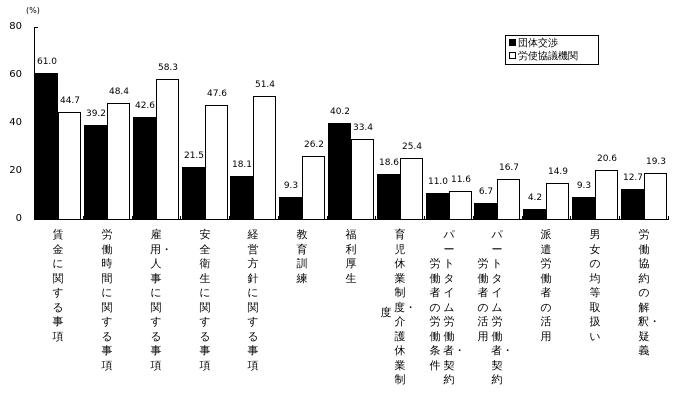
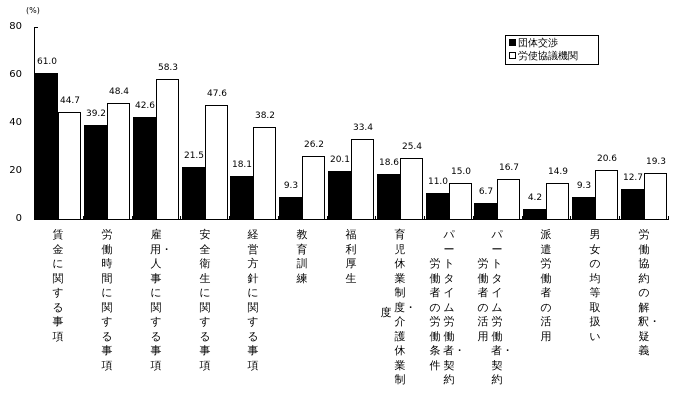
労使協議機関/経営方針に関する事項: 51.4 -> 38.2
団体交渉/福利厚生: 40.2 -> 20.1
労使協議機関/パートタイム労働者・契約労働者の労働条件: 11.6 -> 15.0
